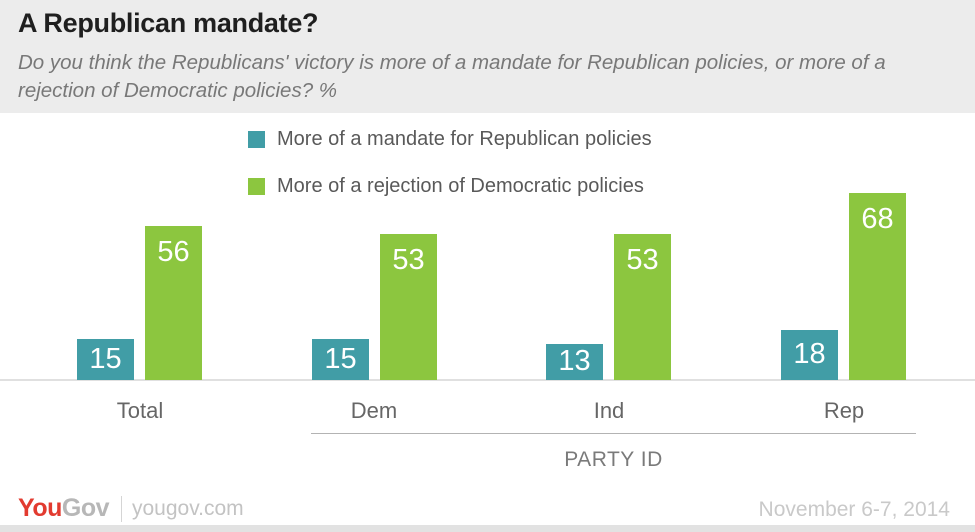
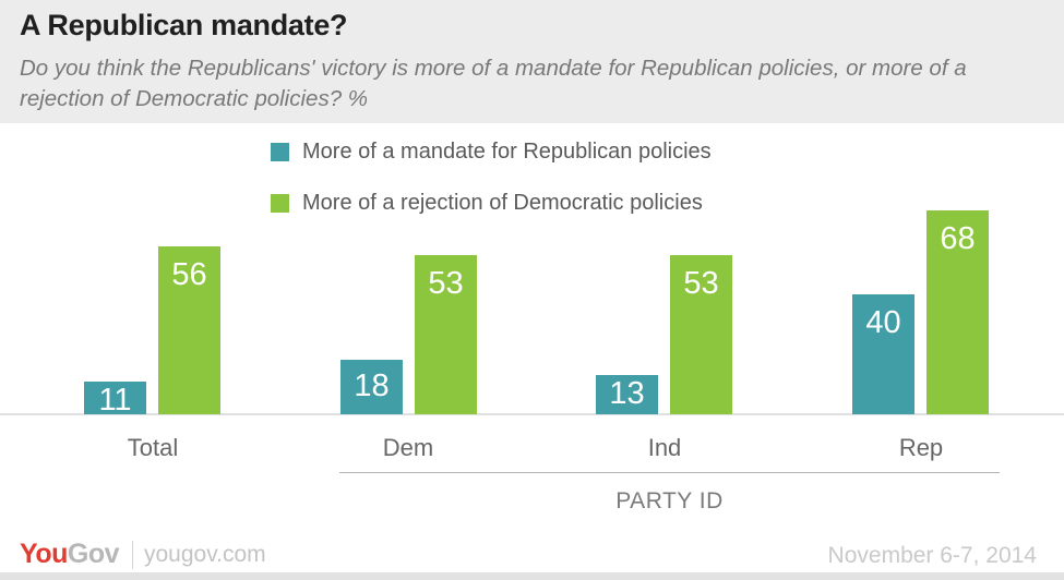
More of a mandate for Republican policies/Total: 15 -> 11
More of a mandate for Republican policies/Dem: 15 -> 18
More of a mandate for Republican policies/Rep: 18 -> 40
